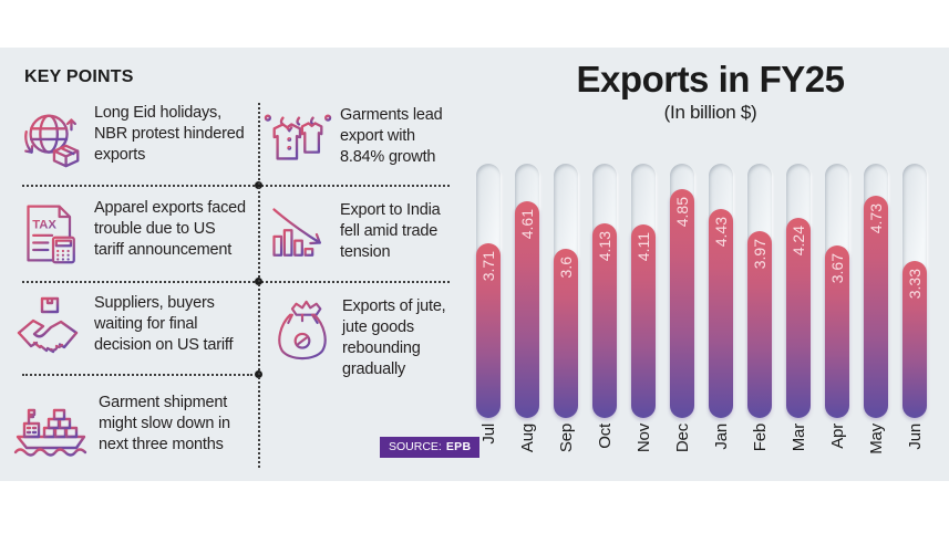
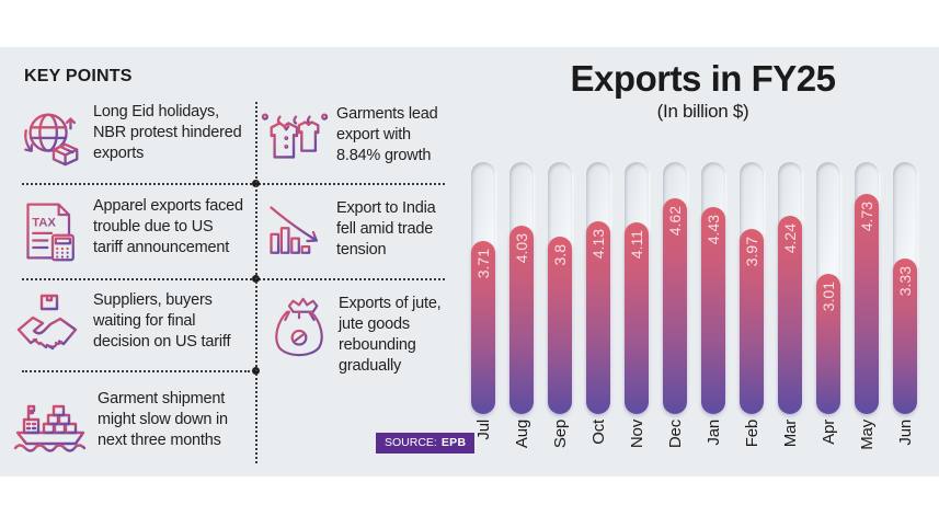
Aug: 4.61 -> 4.03
Sep: 3.6 -> 3.8
Dec: 4.85 -> 4.62
Apr: 3.67 -> 3.01
